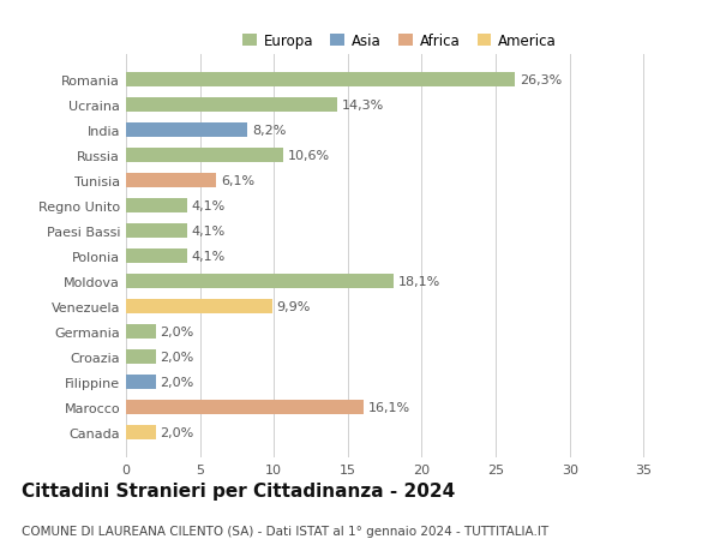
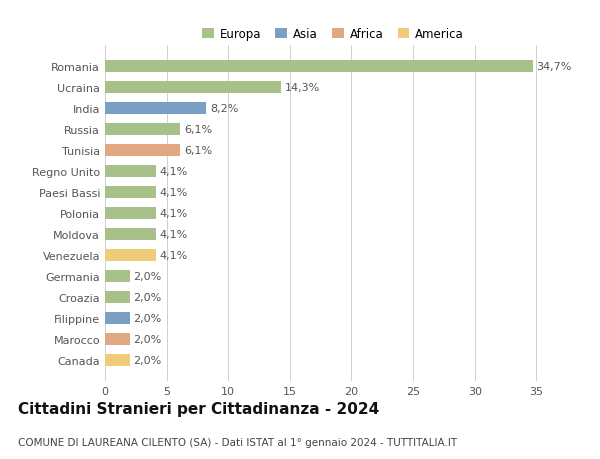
Romania: 26,3% -> 34,7%
Russia: 10,6% -> 6,1%
Moldova: 18,1% -> 4,1%
Venezuela: 9,9% -> 4,1%
Marocco: 16,1% -> 2,0%
